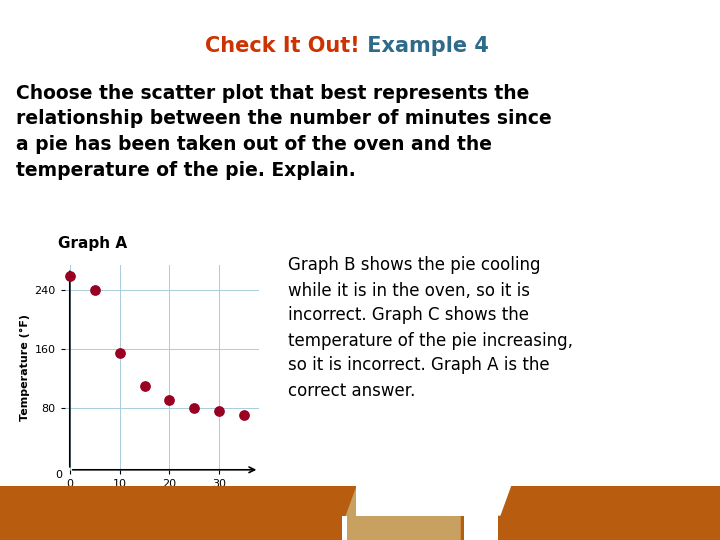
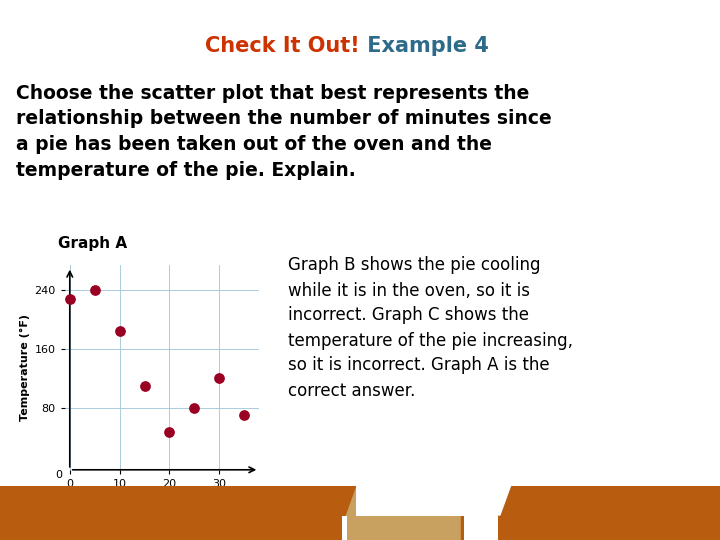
0: 260 -> 228
10: 155 -> 184
20: 90 -> 46
30: 75 -> 120
